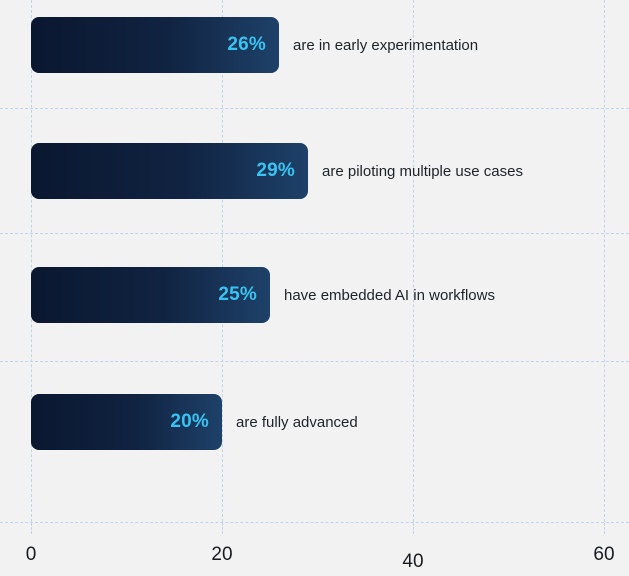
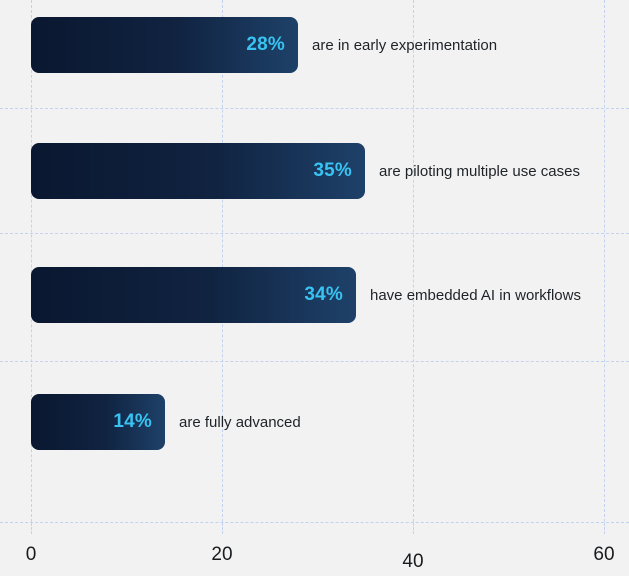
are in early experimentation: 26% -> 28%
are piloting multiple use cases: 29% -> 35%
have embedded AI in workflows: 25% -> 34%
are fully advanced: 20% -> 14%
